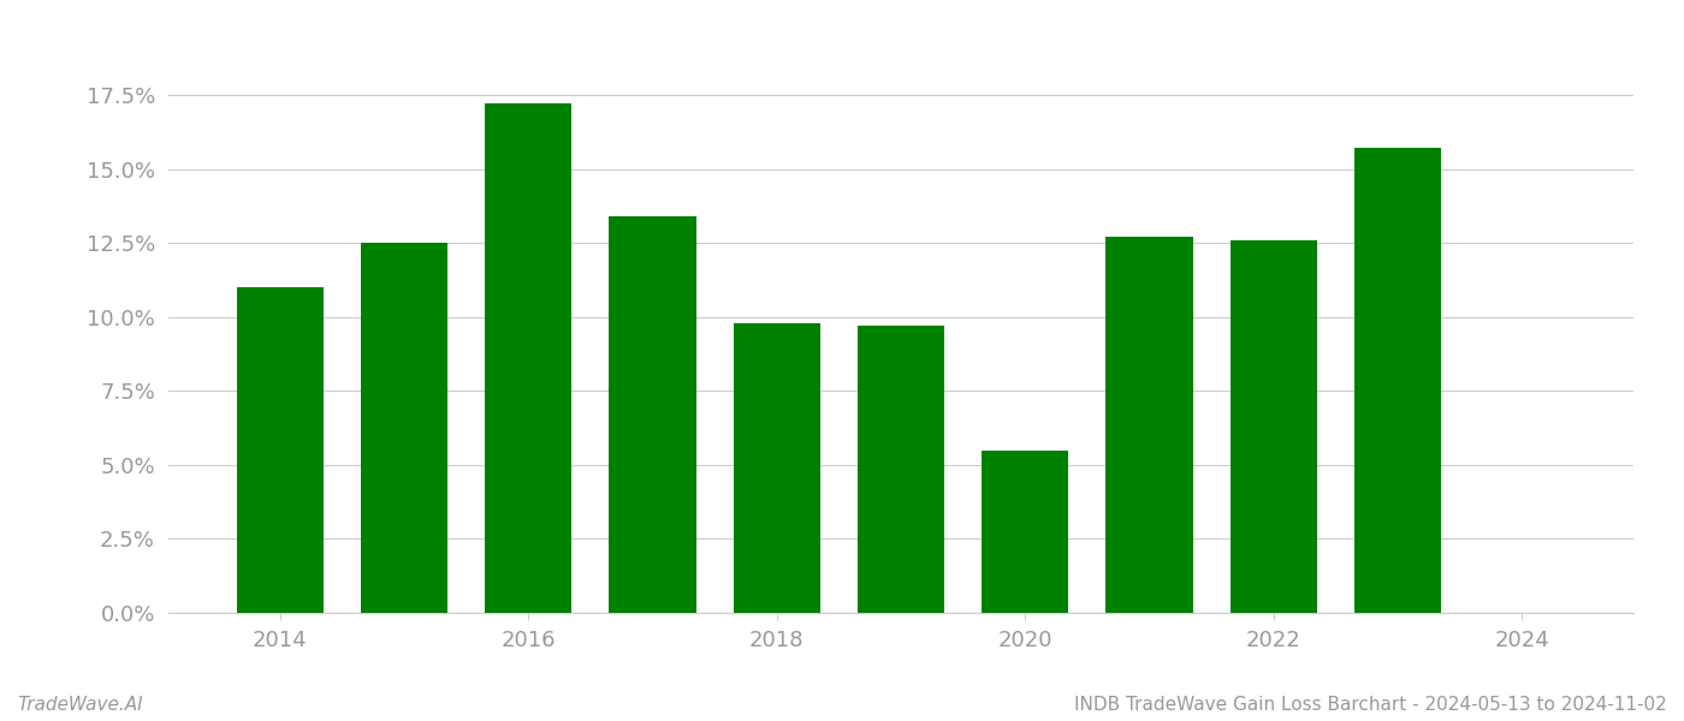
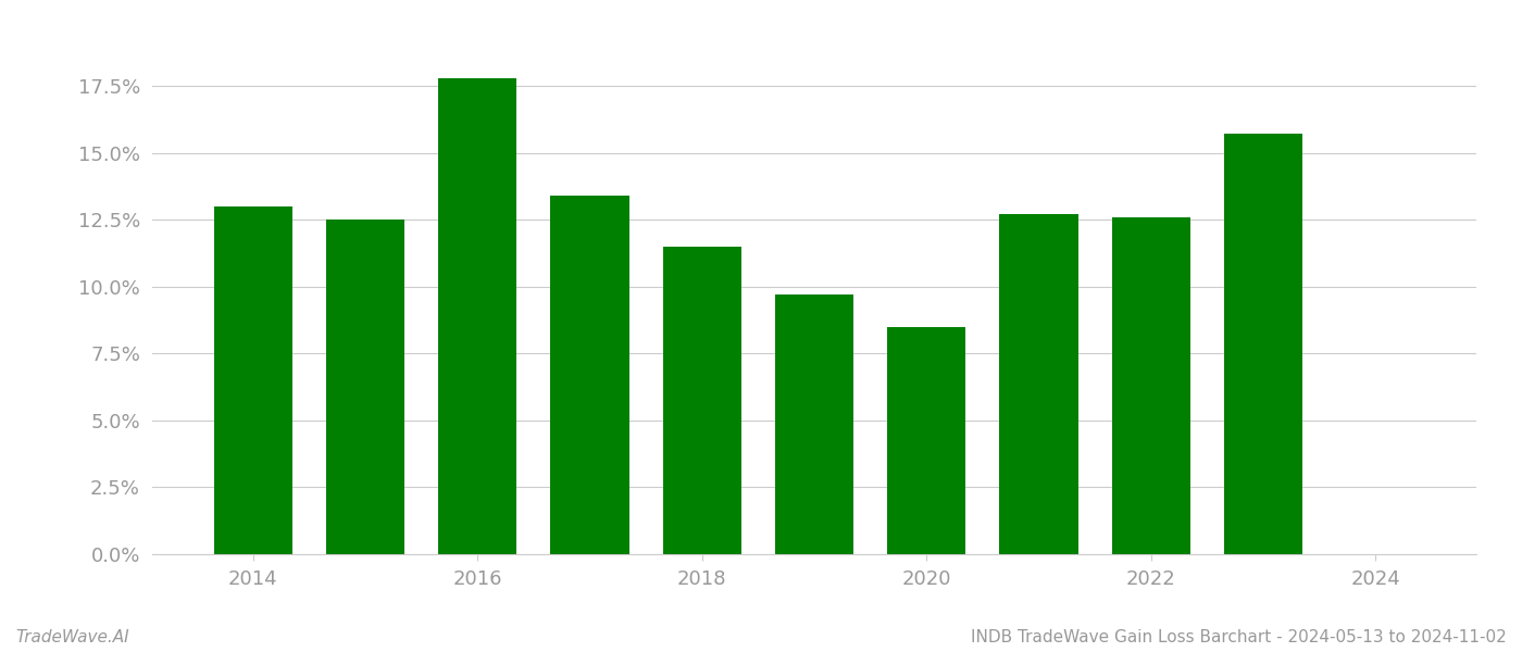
2014: 11.0% -> 13.0%
2016: 17.2% -> 17.8%
2018: 9.8% -> 11.5%
2020: 5.5% -> 8.5%
